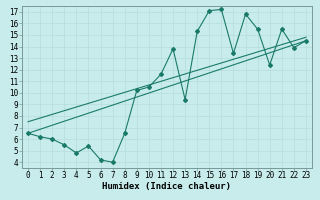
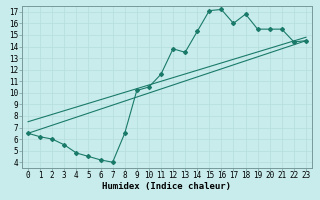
5: 5.4 -> 4.5
13: 9.4 -> 13.5
17: 13.4 -> 16.0
20: 12.4 -> 15.5
22: 13.9 -> 14.4
